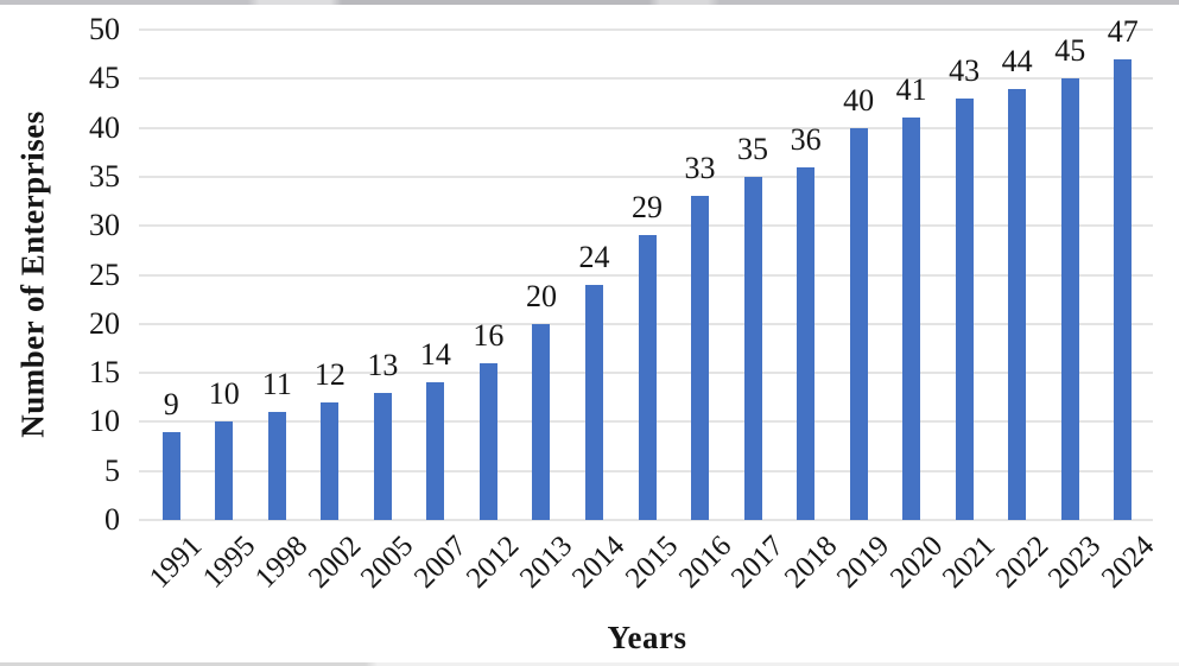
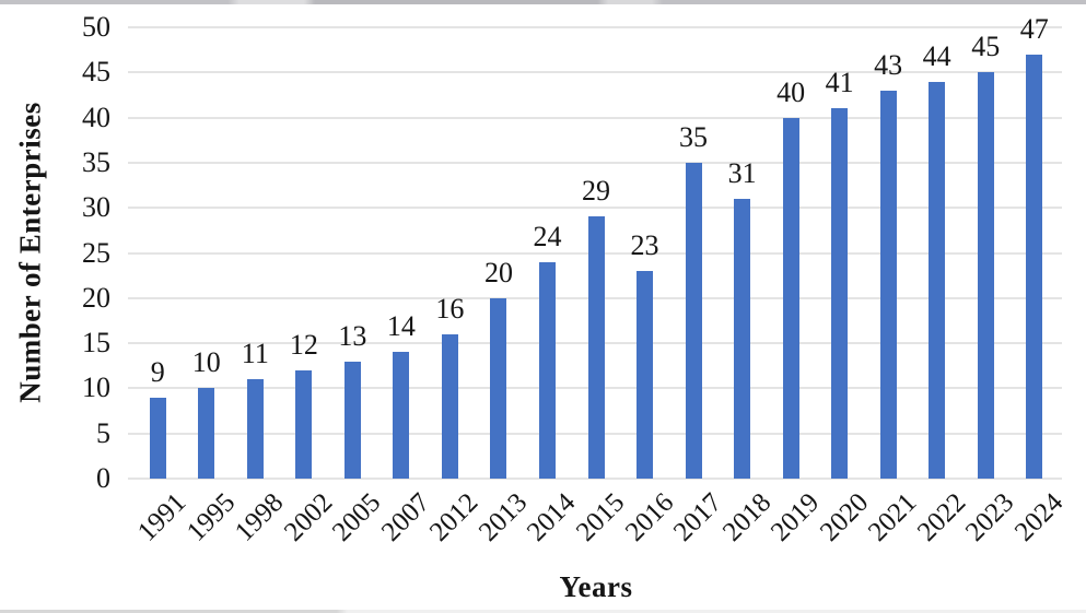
2016: 33 -> 23
2018: 36 -> 31
